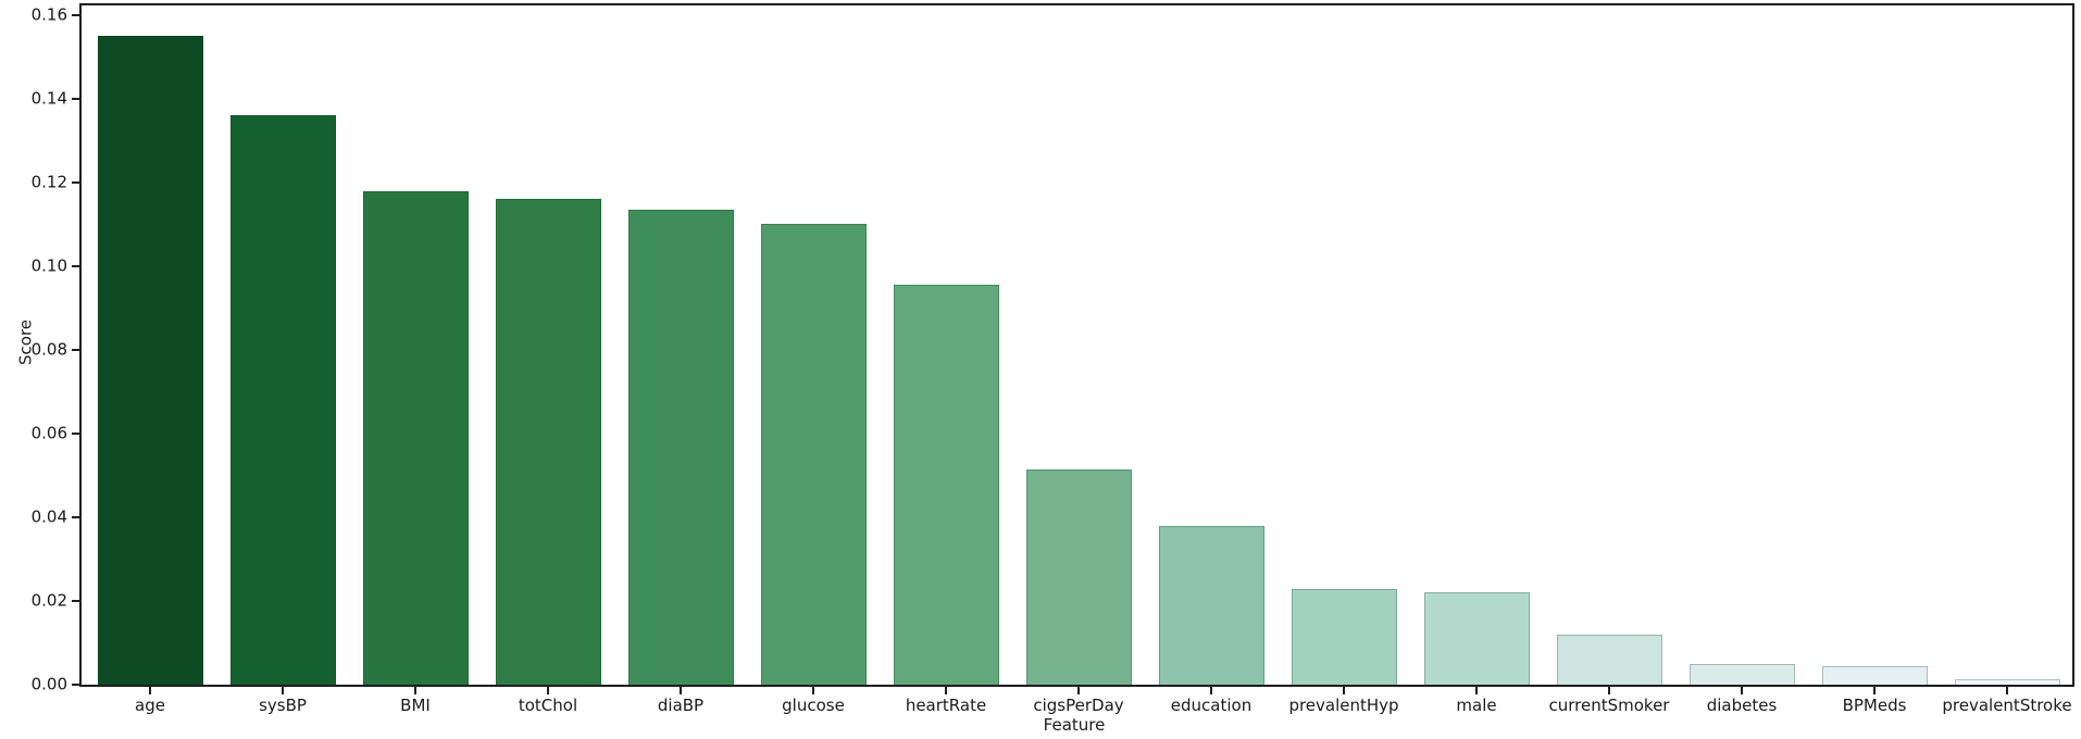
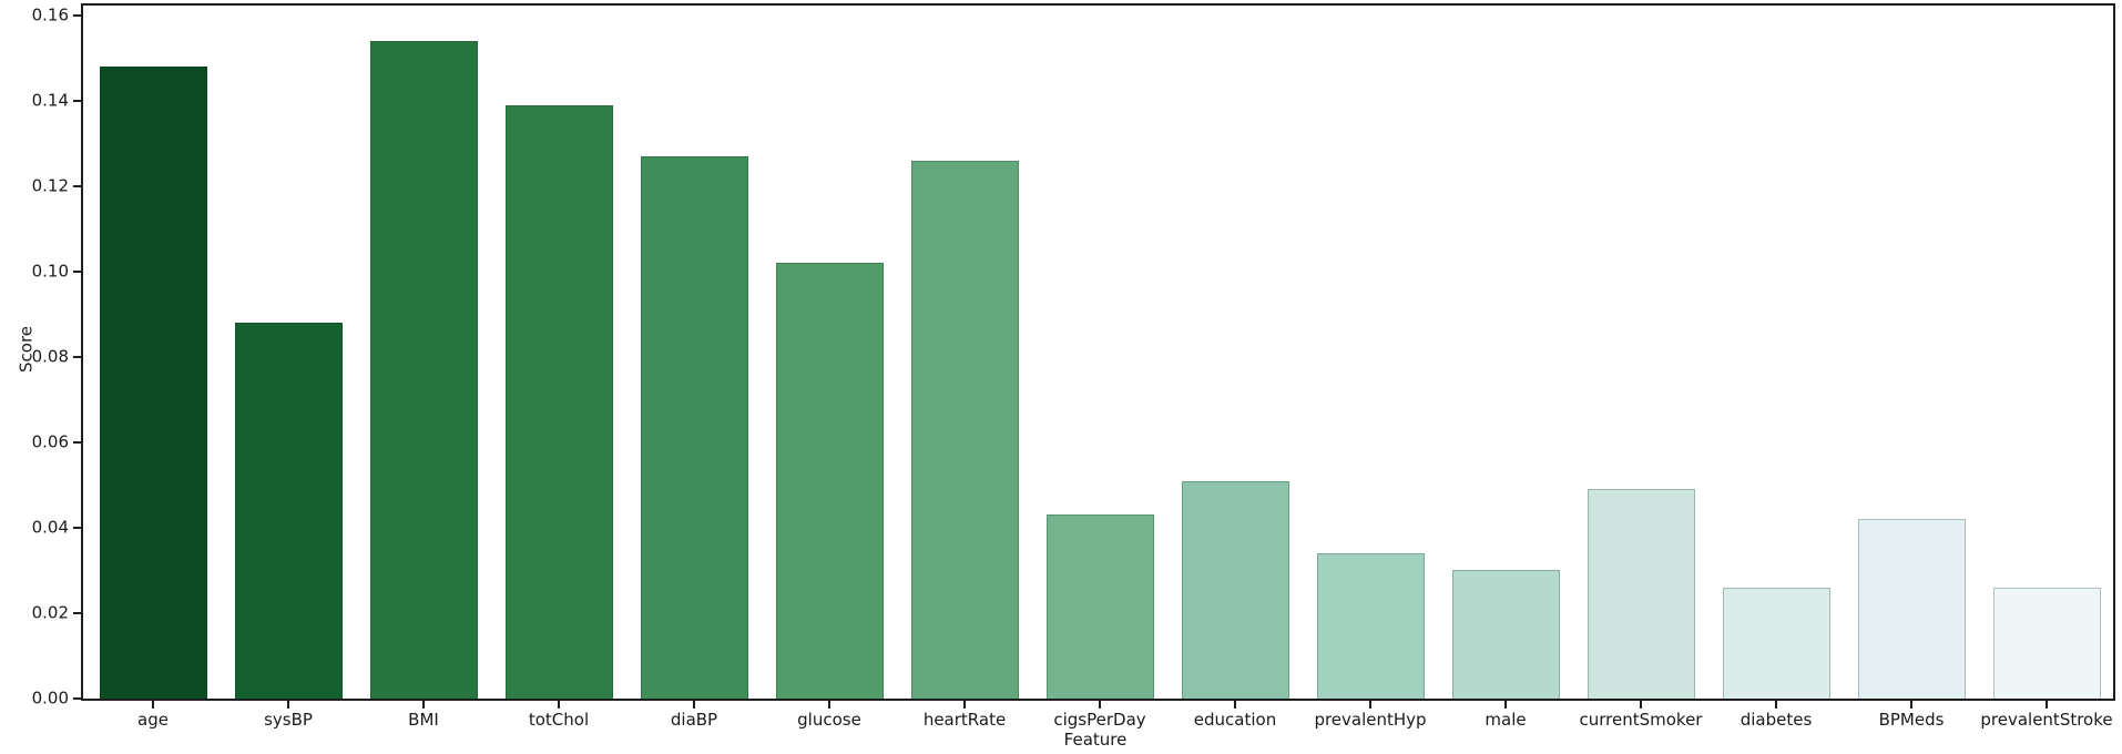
age: 0.155 -> 0.148
sysBP: 0.136 -> 0.088
BMI: 0.118 -> 0.154
totChol: 0.116 -> 0.139
diaBP: 0.114 -> 0.127
glucose: 0.110 -> 0.102
heartRate: 0.096 -> 0.126
cigsPerDay: 0.051 -> 0.043
education: 0.038 -> 0.051
prevalentHyp: 0.023 -> 0.034
male: 0.022 -> 0.030
currentSmoker: 0.012 -> 0.049
diabetes: 0.005 -> 0.026
BPMeds: 0.004 -> 0.042
prevalentStroke: 0.001 -> 0.026
